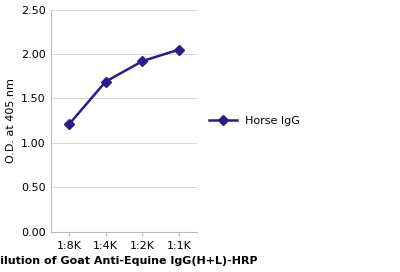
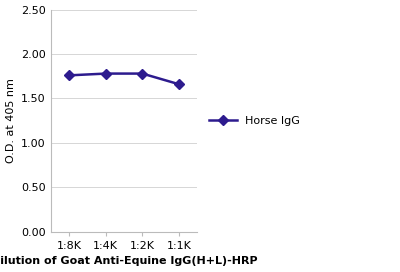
1:8K: 1.21 -> 1.76
1:4K: 1.69 -> 1.78
1:2K: 1.92 -> 1.78
1:1K: 2.05 -> 1.66
